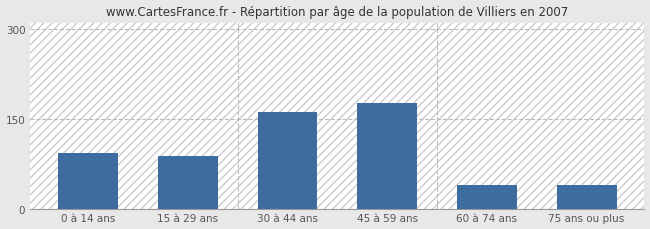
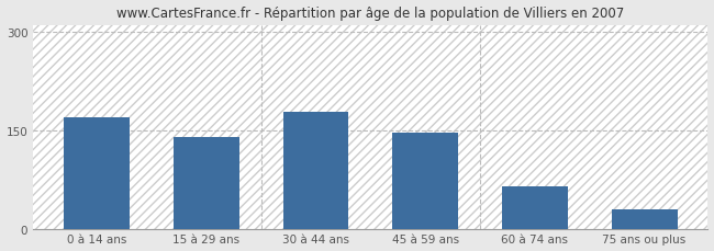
0 à 14 ans: 92 -> 170
15 à 29 ans: 88 -> 140
30 à 44 ans: 162 -> 178
45 à 59 ans: 176 -> 146
60 à 74 ans: 40 -> 65
75 ans ou plus: 40 -> 30
